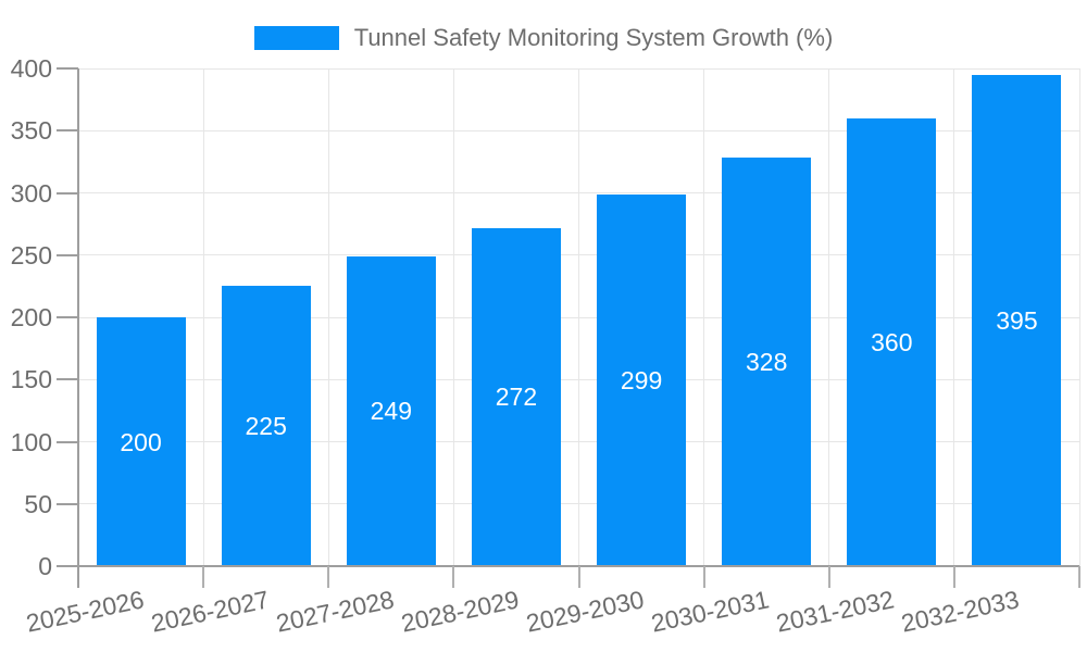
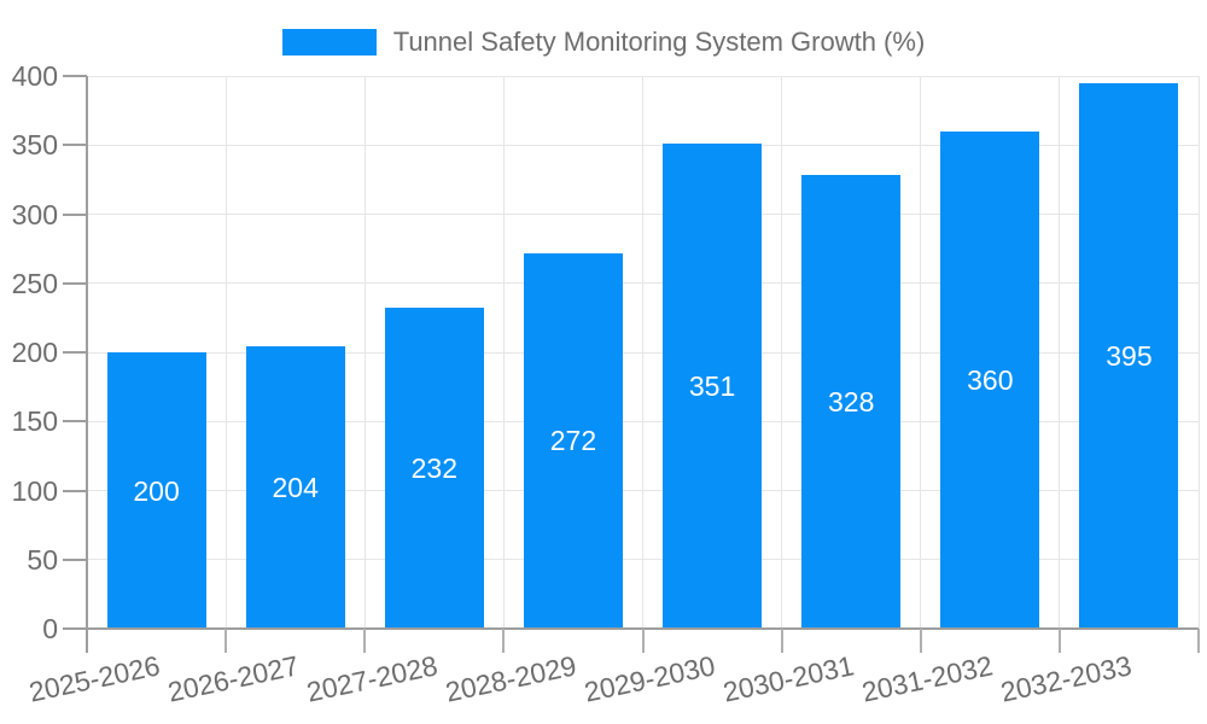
2026-2027: 225 -> 204
2027-2028: 249 -> 232
2029-2030: 299 -> 351
